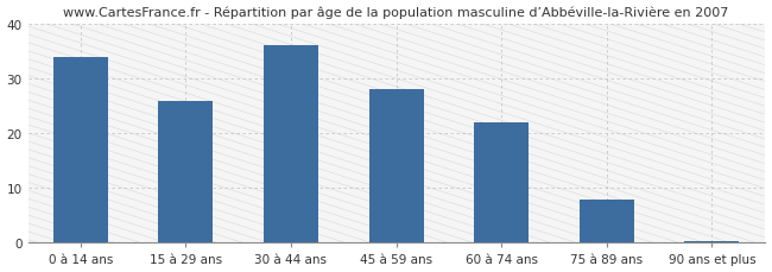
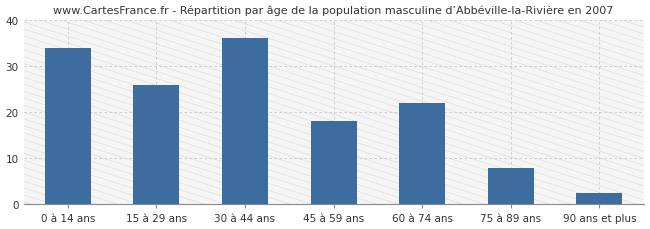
45 à 59 ans: 28.0 -> 18.0
90 ans et plus: 0.4 -> 2.5
